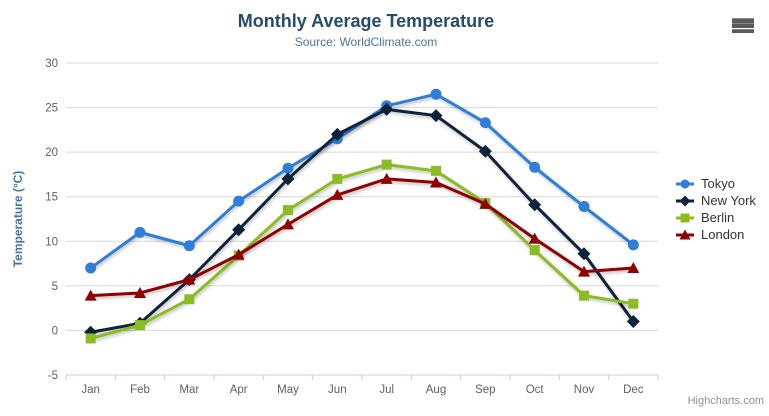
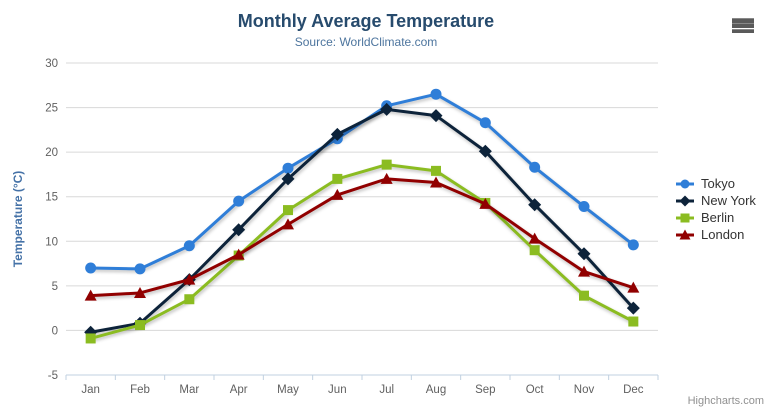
Tokyo/Feb: 11 -> 7
New York/Dec: 1 -> 2
Berlin/Dec: 3 -> 1
London/Dec: 7 -> 5
